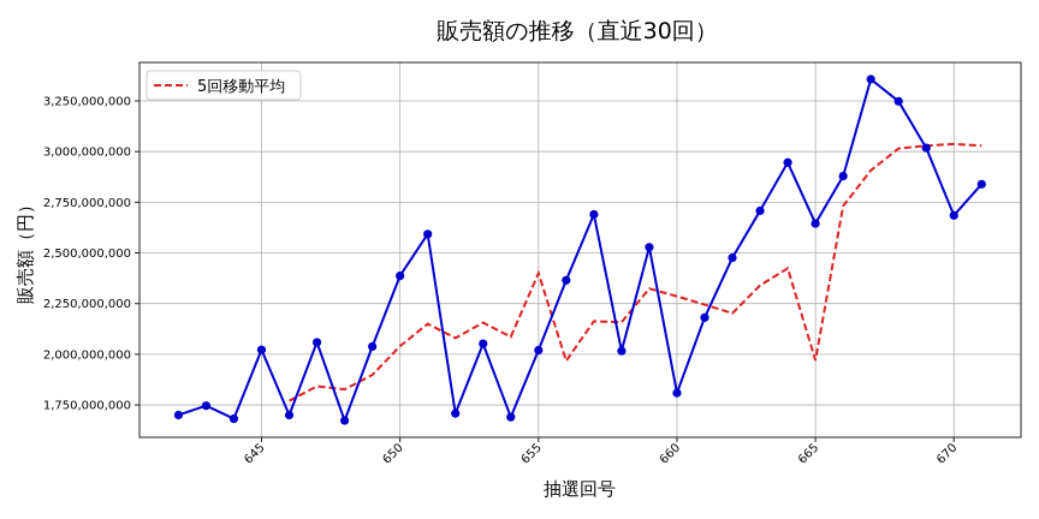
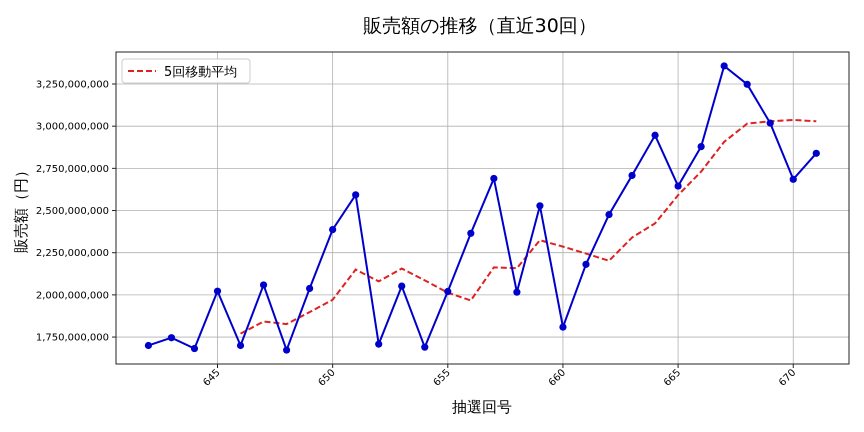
5回移動平均/650: 2040000000 -> 1970000000
5回移動平均/655: 2400000000 -> 2010000000
5回移動平均/665: 1970000000 -> 2590000000
